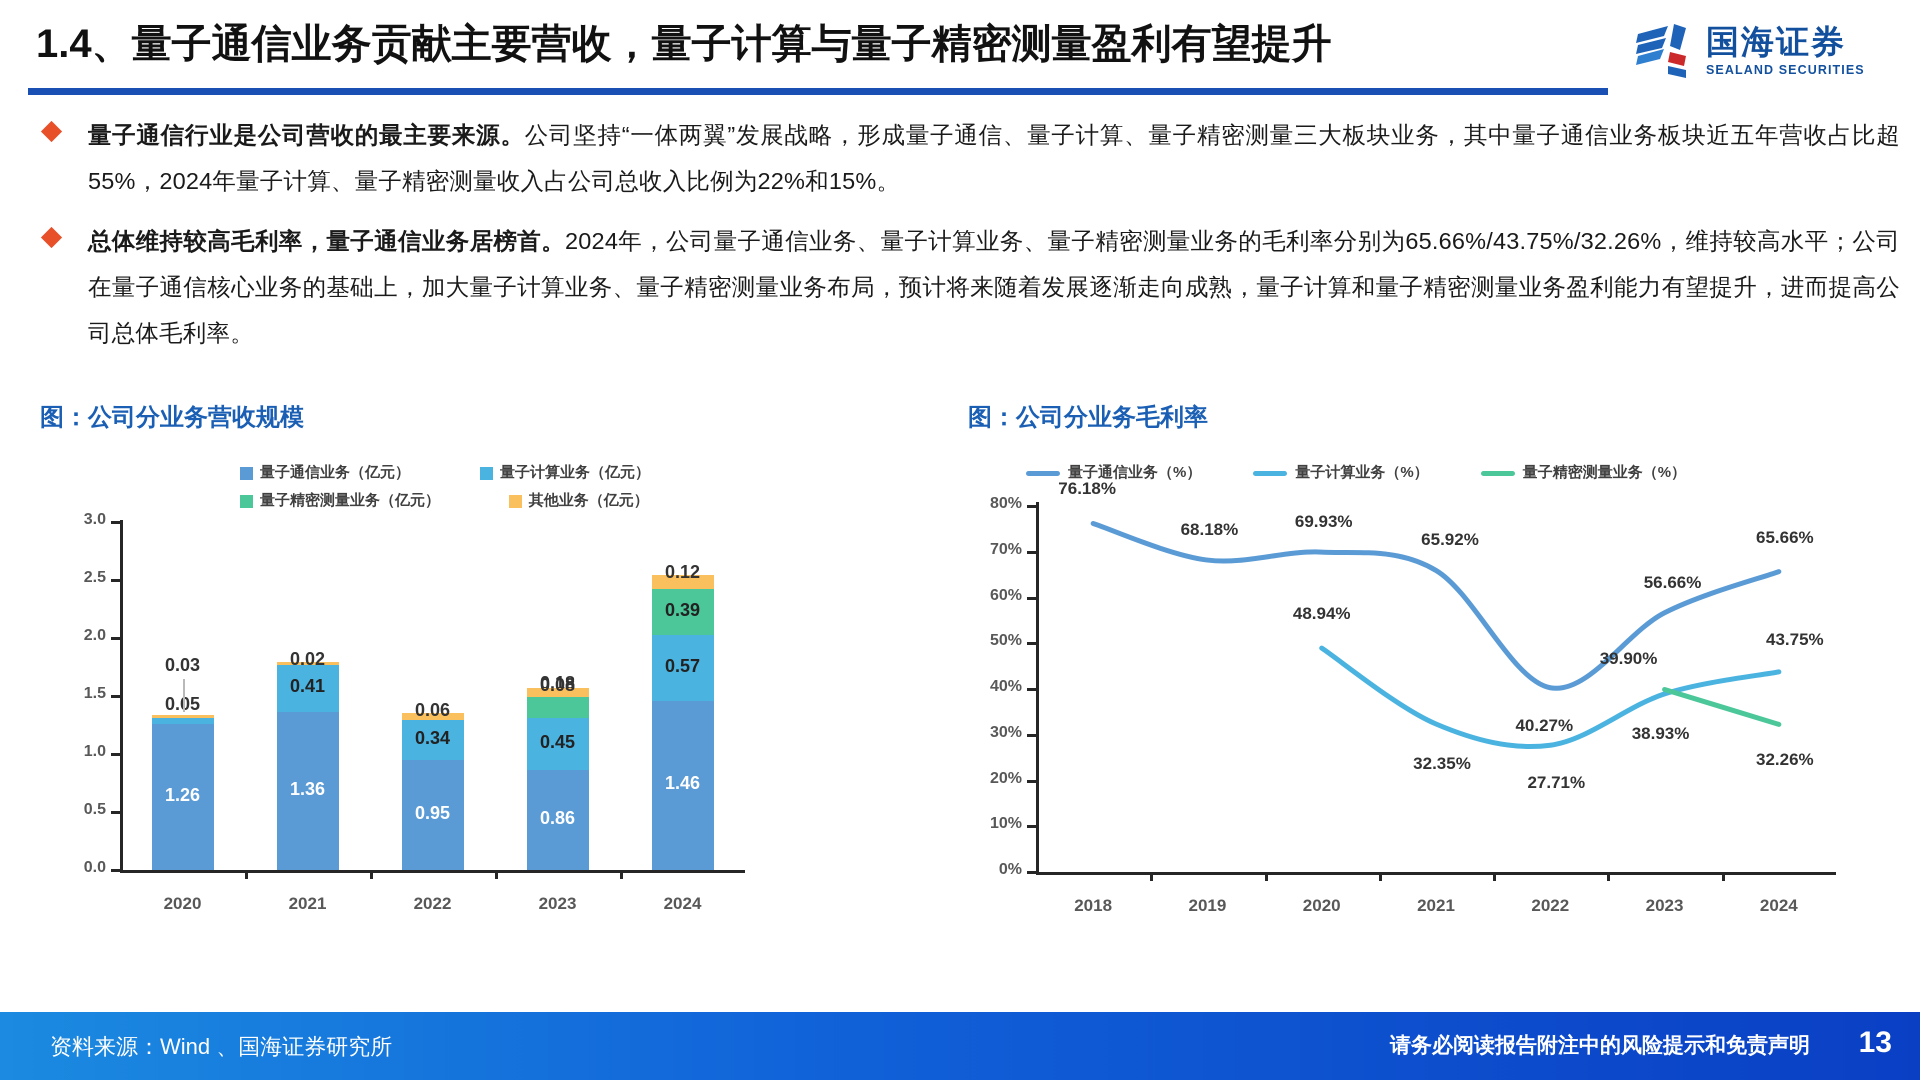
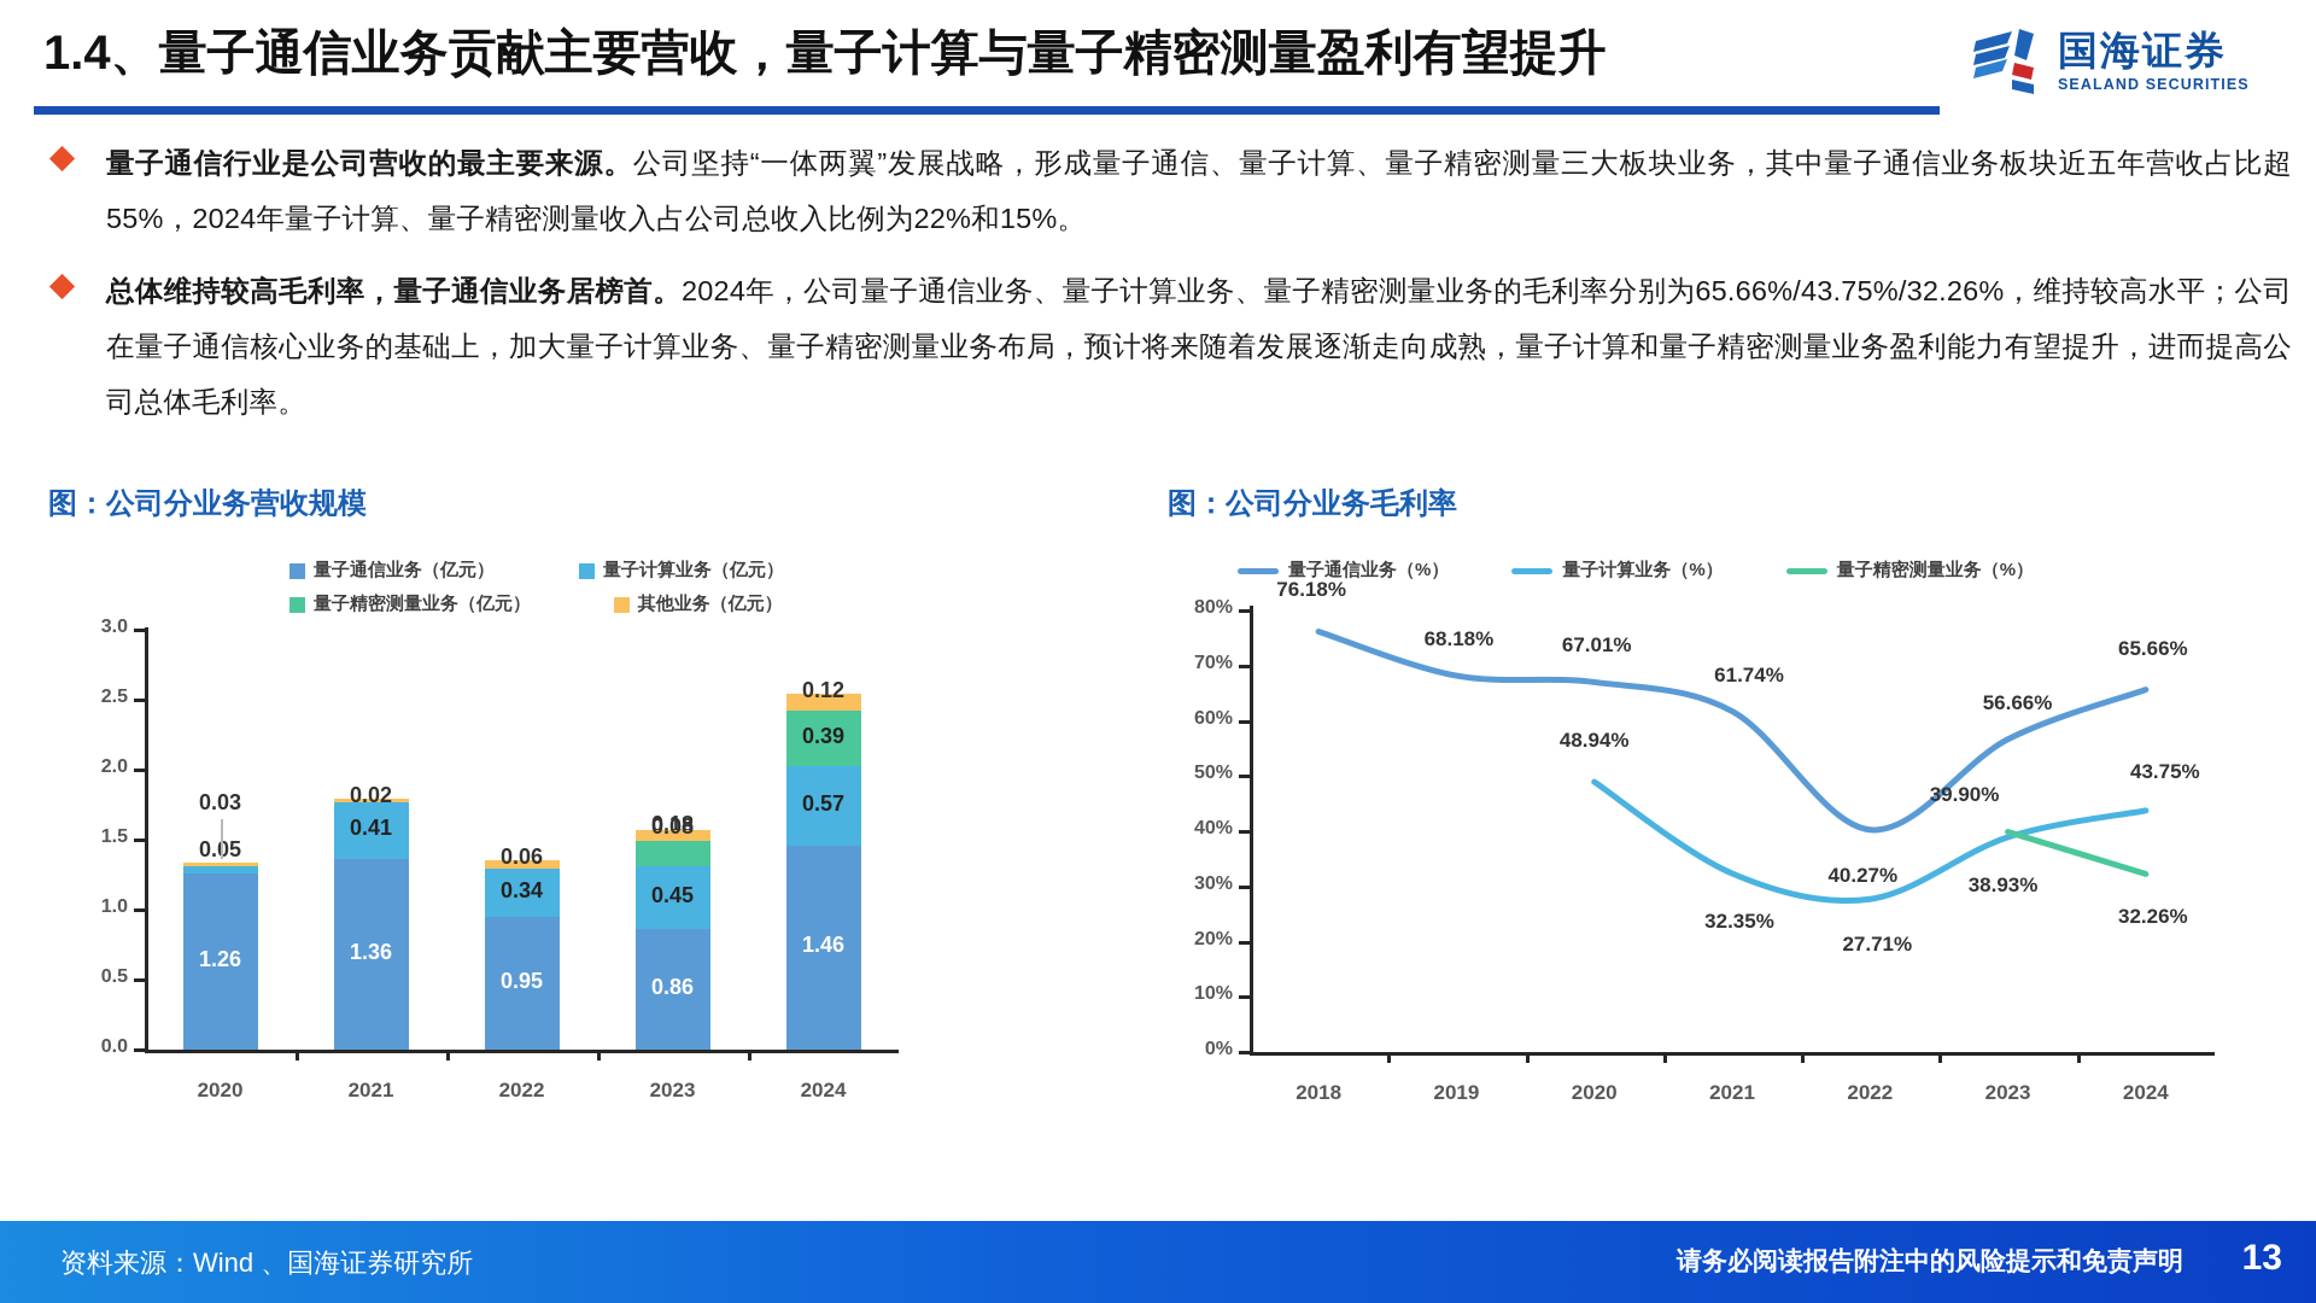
图：公司分业务毛利率/量子通信业务（%）/2020: 69.93% -> 67.01%
图：公司分业务毛利率/量子通信业务（%）/2021: 65.92% -> 61.74%
